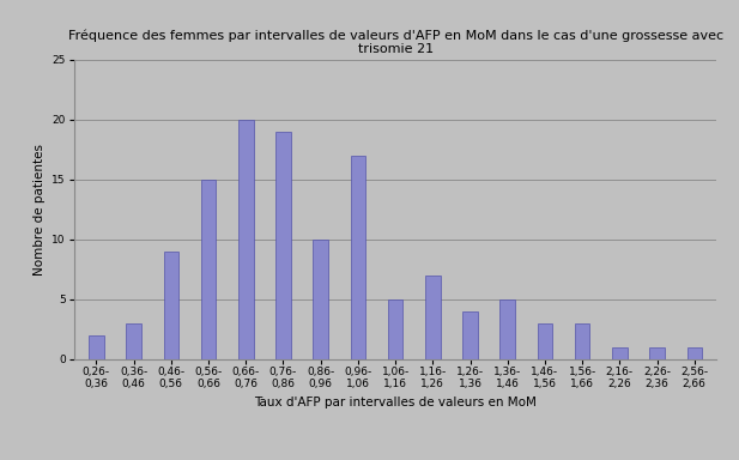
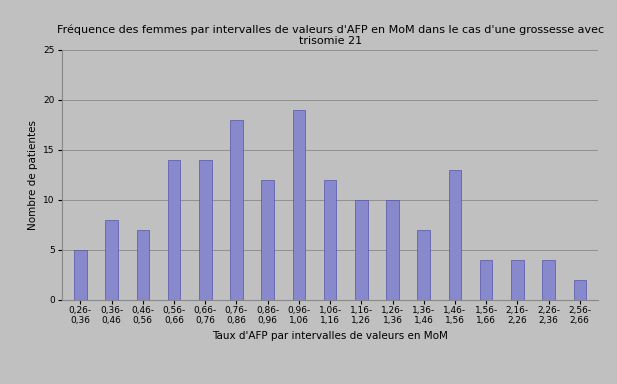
0,26- 0,36: 2 -> 5
0,36- 0,46: 3 -> 8
0,46- 0,56: 9 -> 7
0,56- 0,66: 15 -> 14
0,66- 0,76: 20 -> 14
0,76- 0,86: 19 -> 18
0,86- 0,96: 10 -> 12
0,96- 1,06: 17 -> 19
1,06- 1,16: 5 -> 12
1,16- 1,26: 7 -> 10
1,26- 1,36: 4 -> 10
1,36- 1,46: 5 -> 7
1,46- 1,56: 3 -> 13
1,56- 1,66: 3 -> 4
2,16- 2,26: 1 -> 4
2,26- 2,36: 1 -> 4
2,56- 2,66: 1 -> 2
